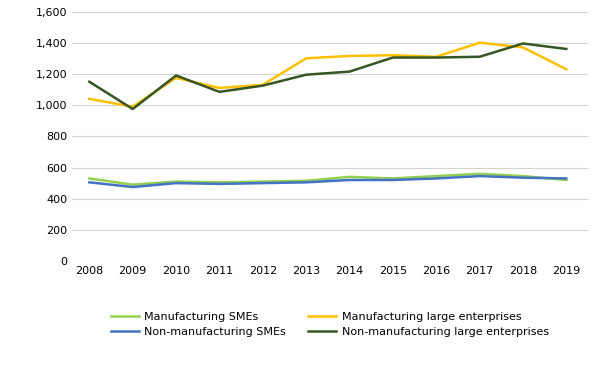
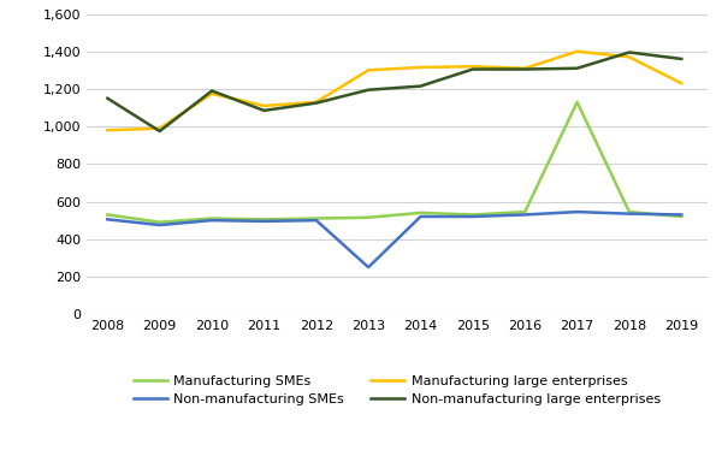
Manufacturing large enterprises/2008: 1,040 -> 980
Non-manufacturing SMEs/2013: 500 -> 250
Manufacturing SMEs/2017: 560 -> 1,130
